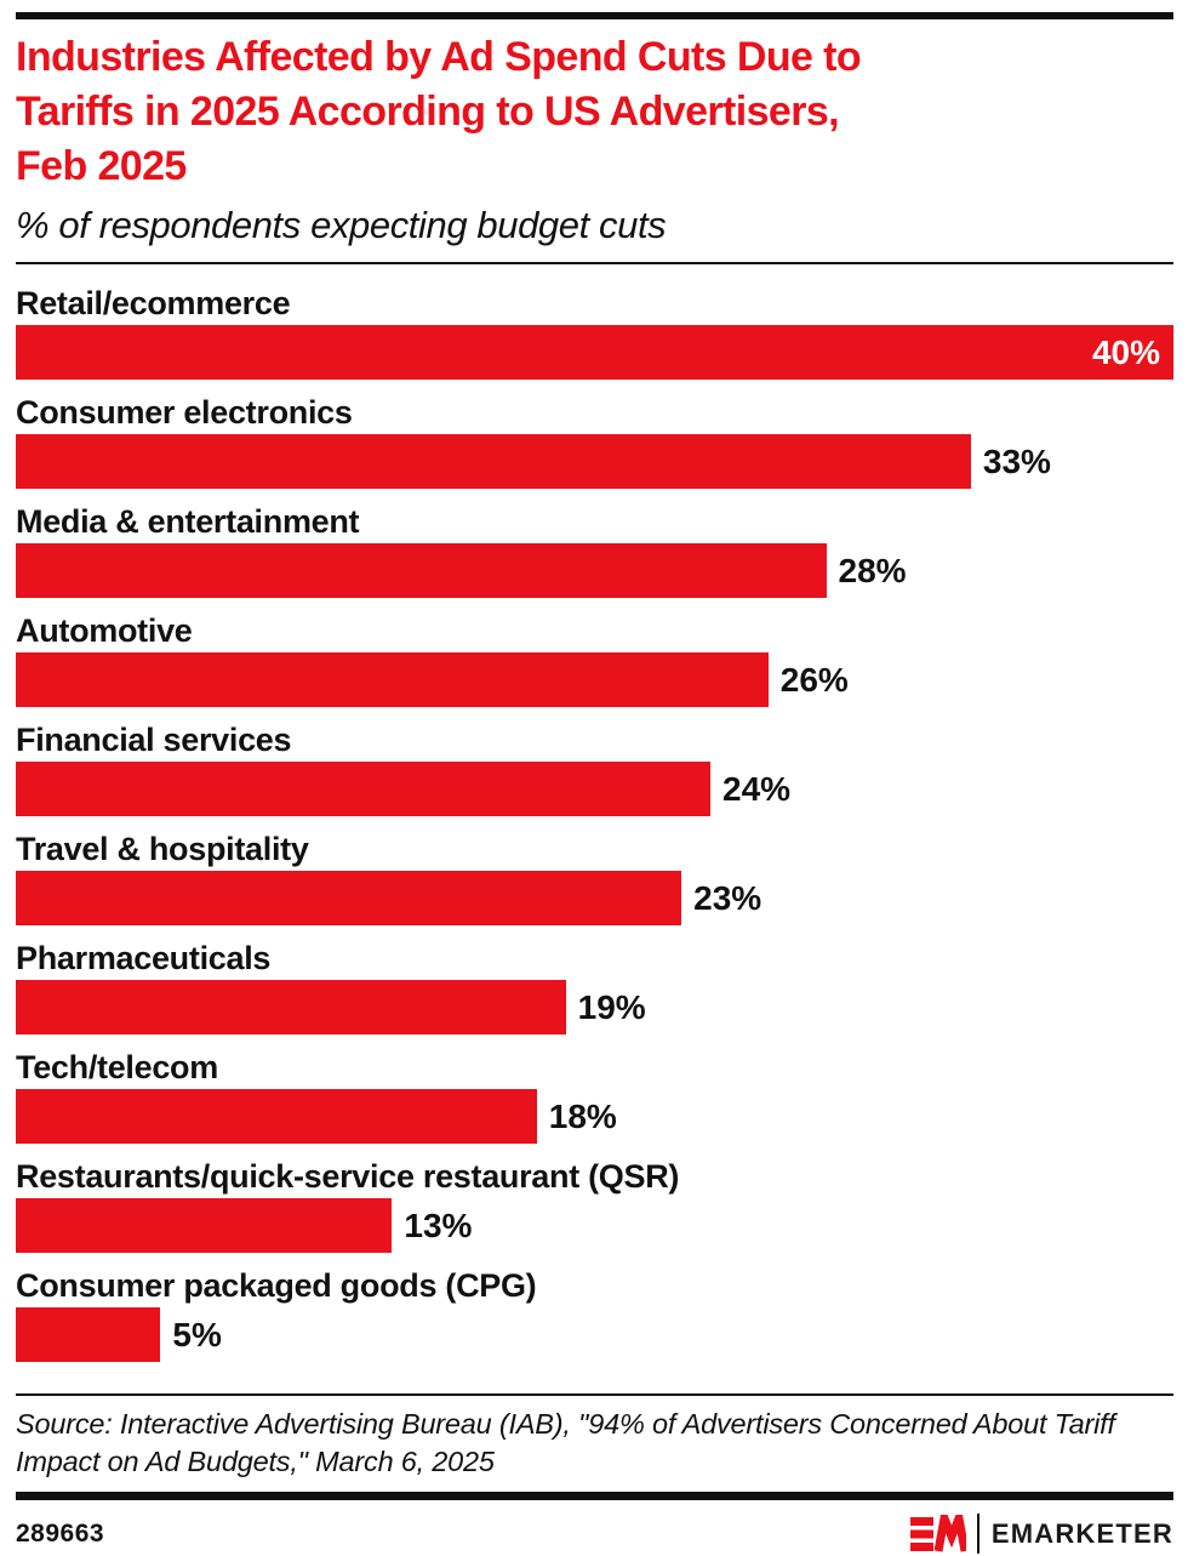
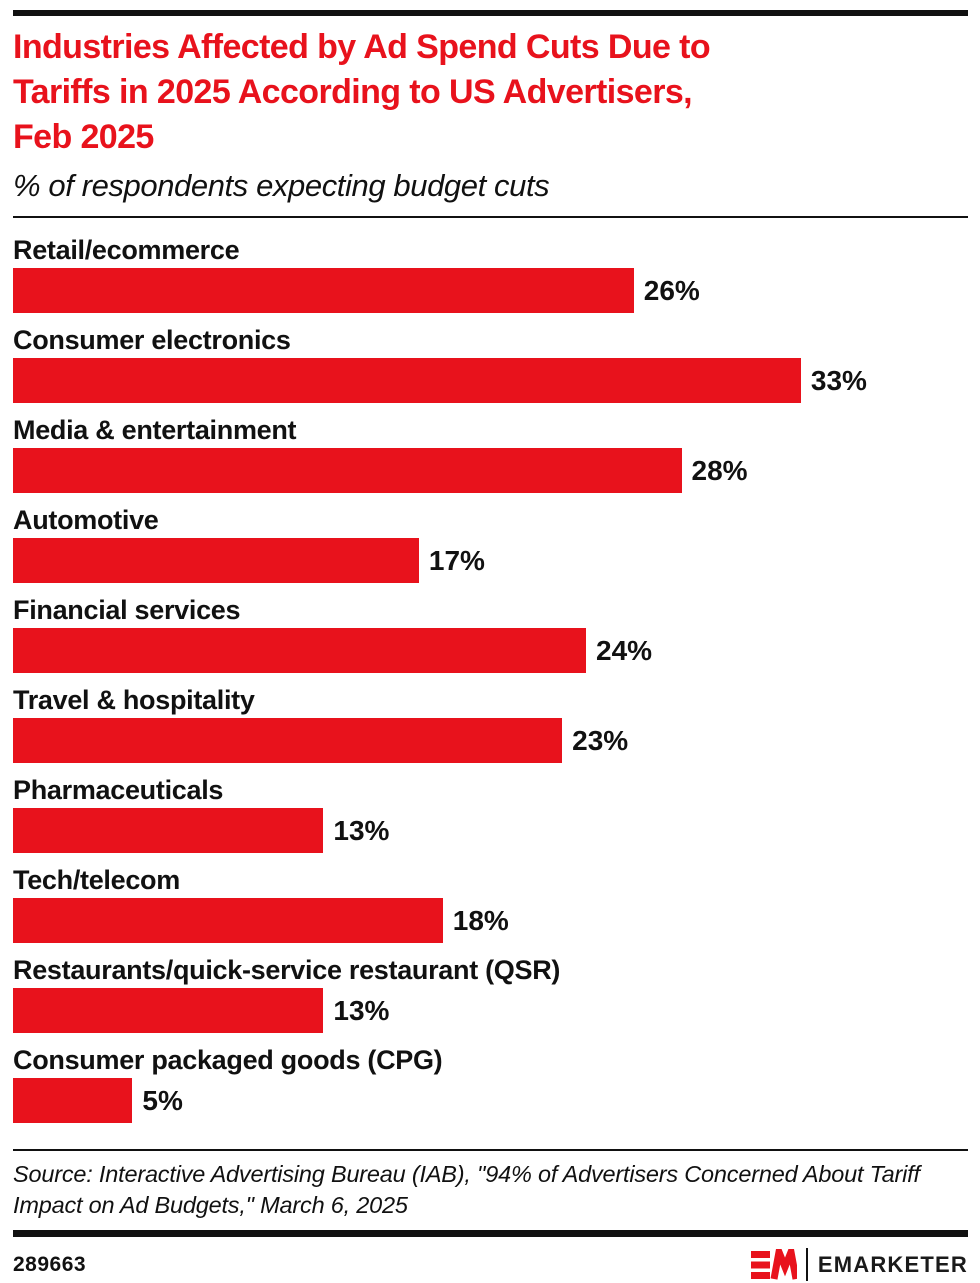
Retail/ecommerce: 40% -> 26%
Automotive: 26% -> 17%
Pharmaceuticals: 19% -> 13%
